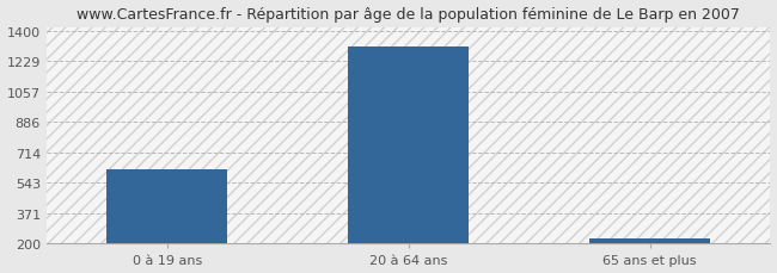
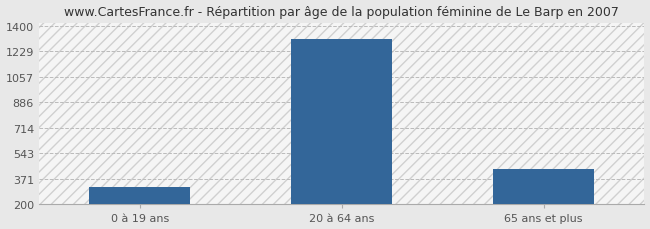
0 à 19 ans: 620 -> 320
65 ans et plus: 230 -> 440
